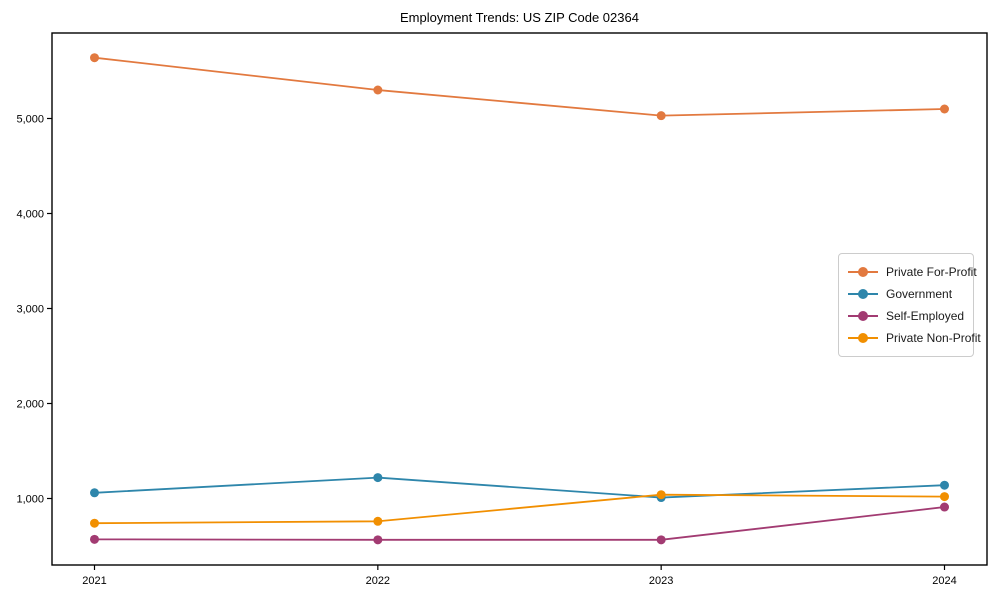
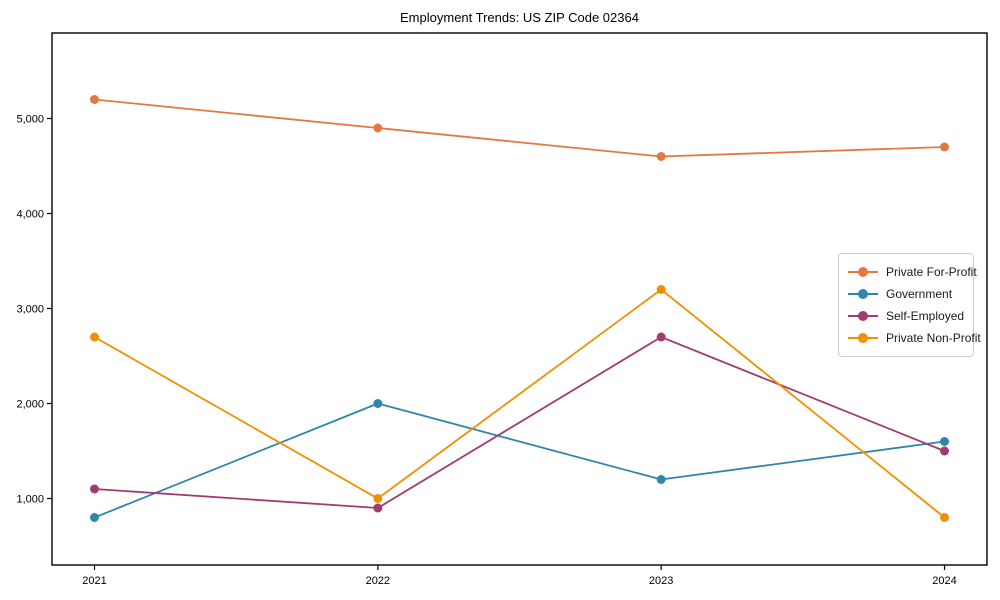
Private For-Profit/2021: 5600 -> 5200
Government/2021: 1100 -> 800
Self-Employed/2021: 600 -> 1100
Private Non-Profit/2021: 700 -> 2700
Private For-Profit/2022: 5300 -> 4900
Government/2022: 1200 -> 2000
Self-Employed/2022: 600 -> 900
Private Non-Profit/2022: 800 -> 1000
Private For-Profit/2023: 5000 -> 4600
Government/2023: 1000 -> 1200
Self-Employed/2023: 600 -> 2700
Private Non-Profit/2023: 1000 -> 3200
Private For-Profit/2024: 5100 -> 4700
Government/2024: 1100 -> 1600
Self-Employed/2024: 900 -> 1500
Private Non-Profit/2024: 1000 -> 800
